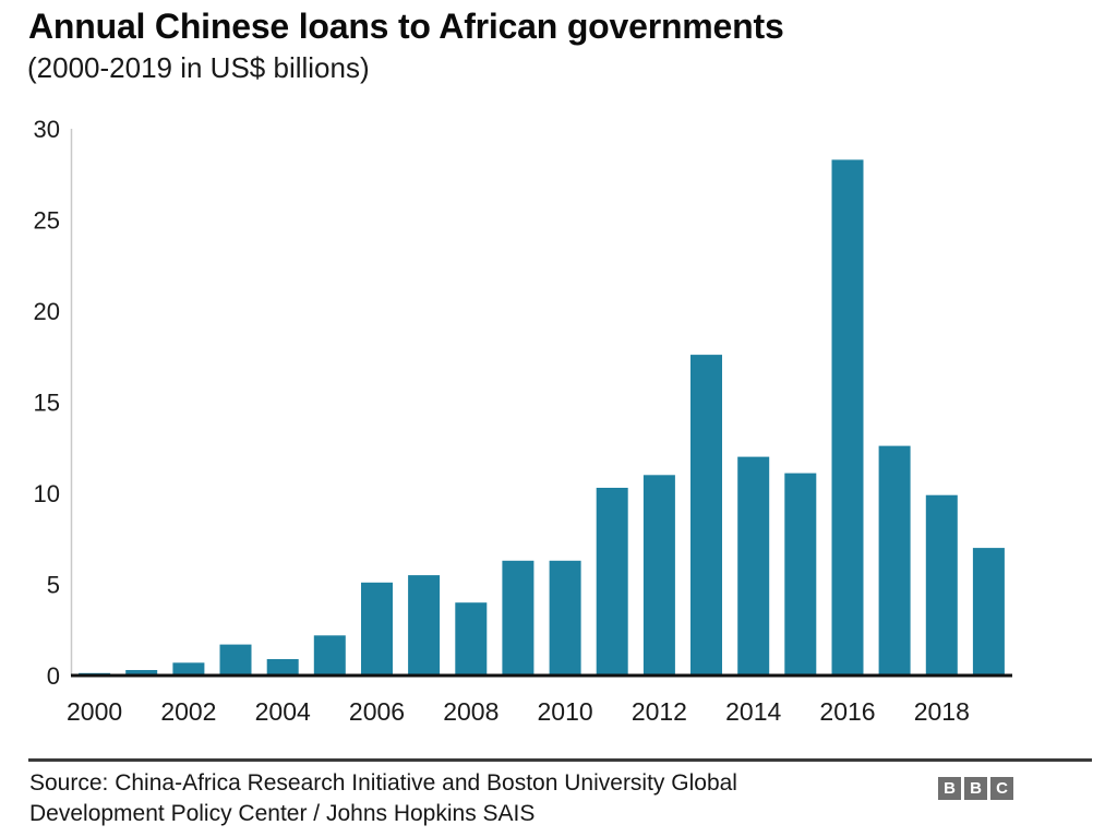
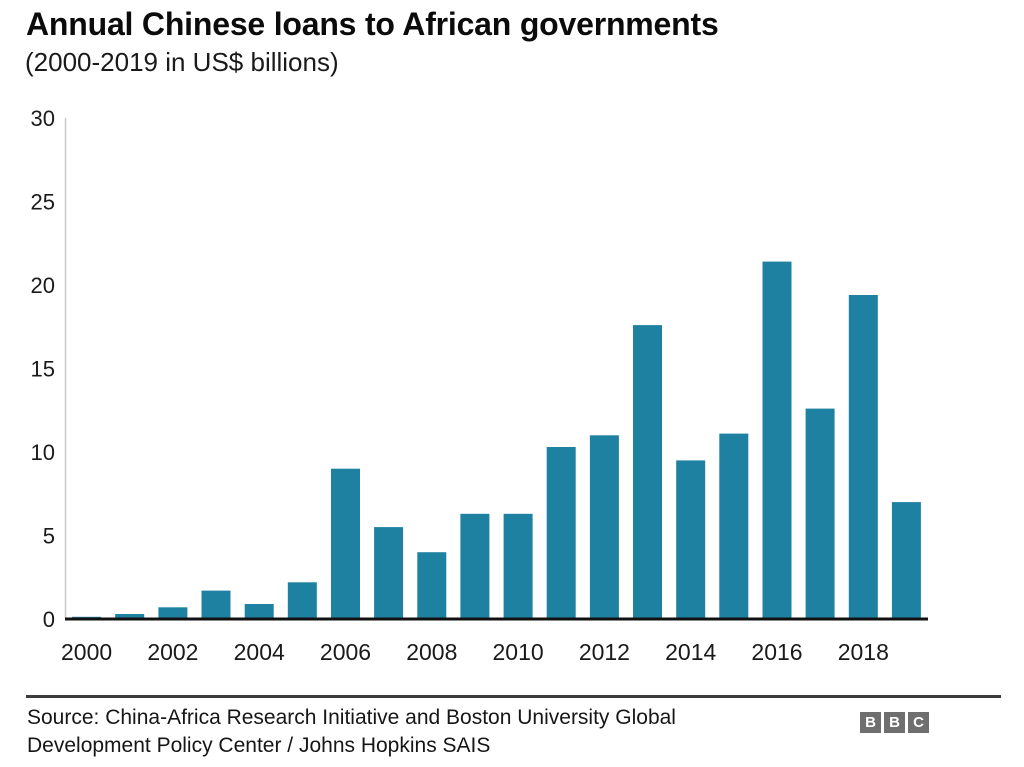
2006: 5.1 -> 9.0
2014: 12.0 -> 9.5
2016: 28.3 -> 21.4
2018: 9.9 -> 19.4
